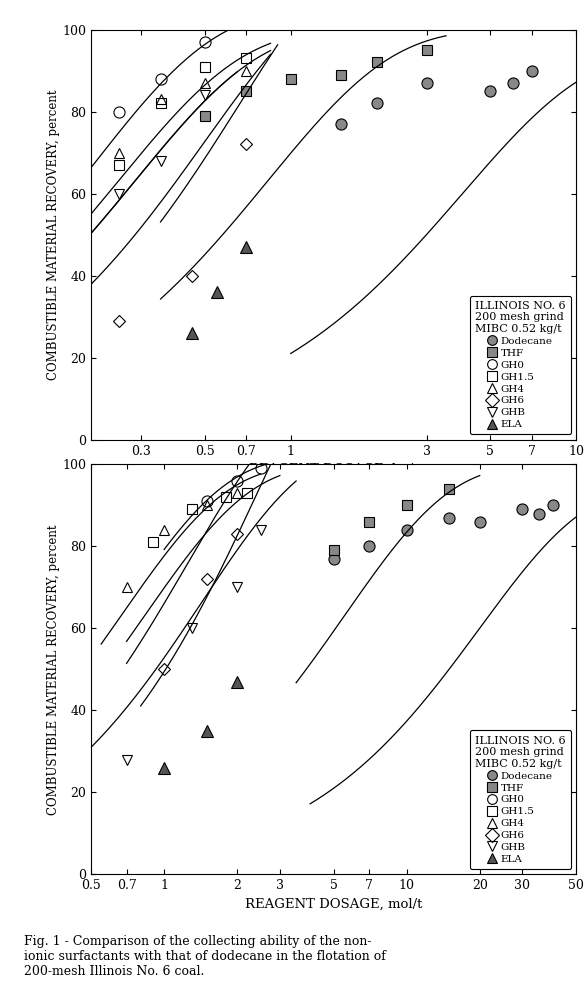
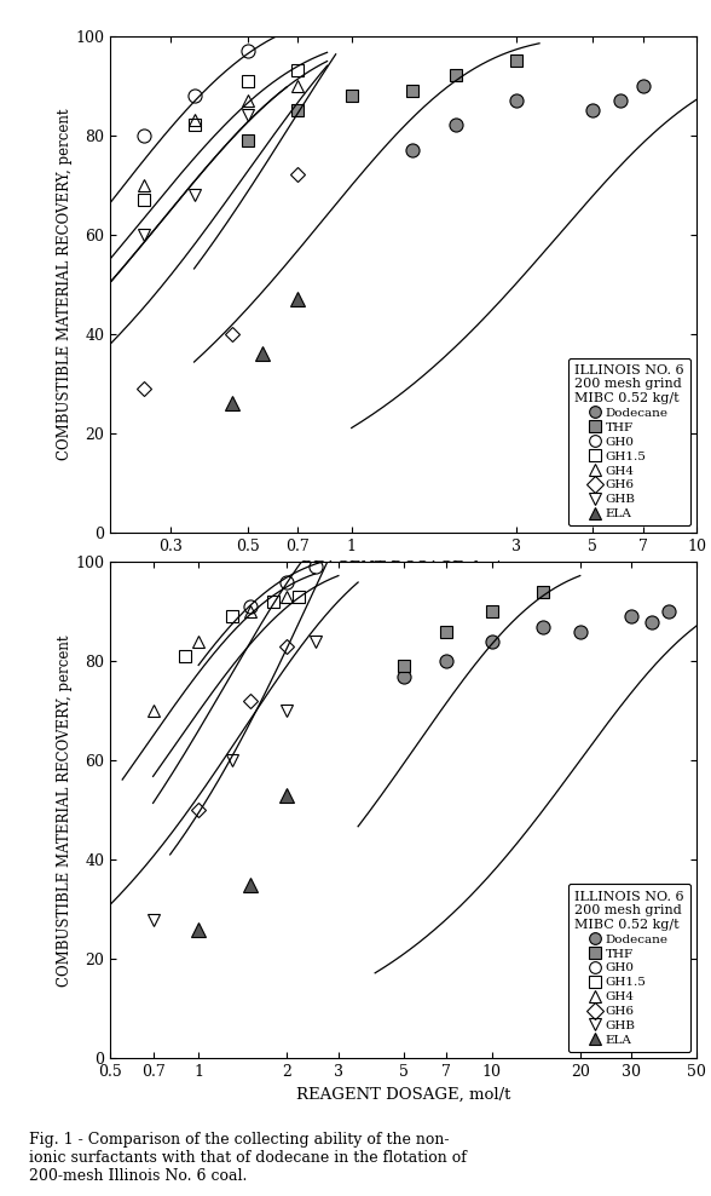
ELA/2: 47 -> 53
